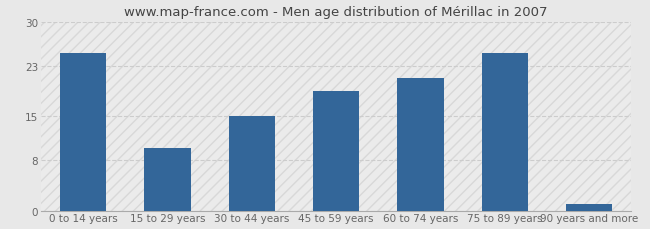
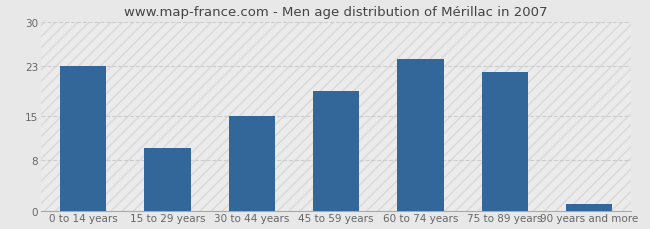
0 to 14 years: 25 -> 23
60 to 74 years: 21 -> 24
75 to 89 years: 25 -> 22
